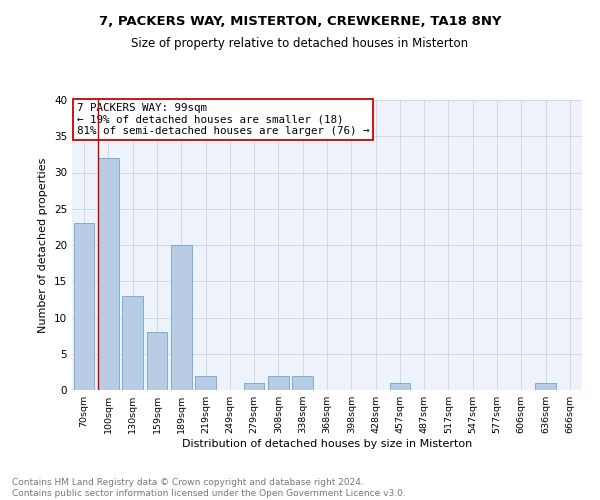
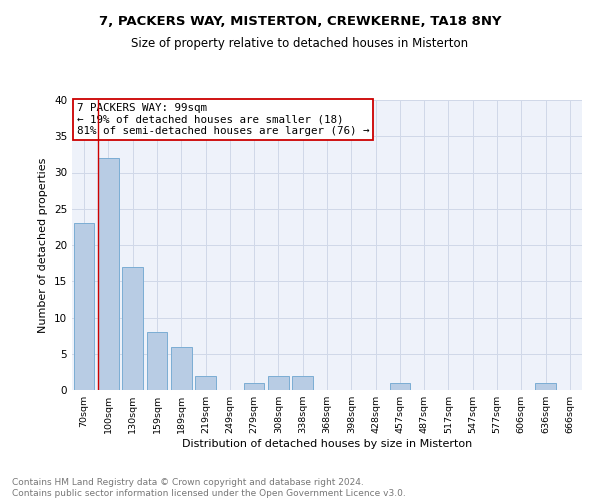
130sqm: 13 -> 17
189sqm: 20 -> 6
